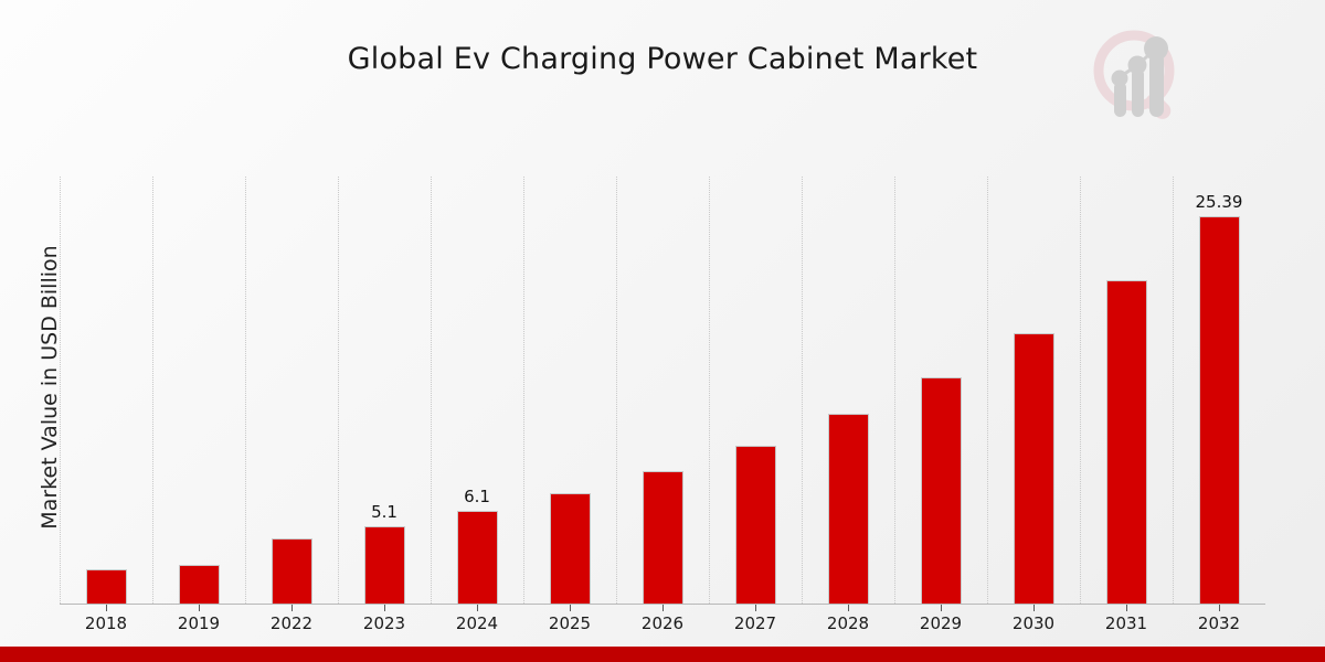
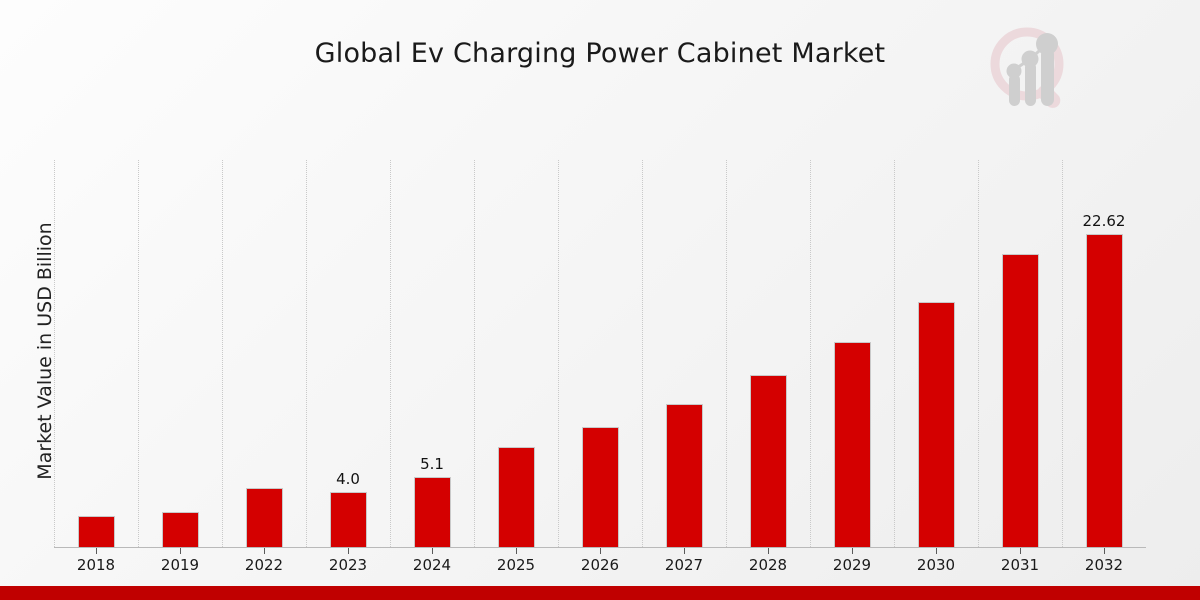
2023: 5.1 -> 4.0
2024: 6.1 -> 5.1
2032: 25.39 -> 22.62
